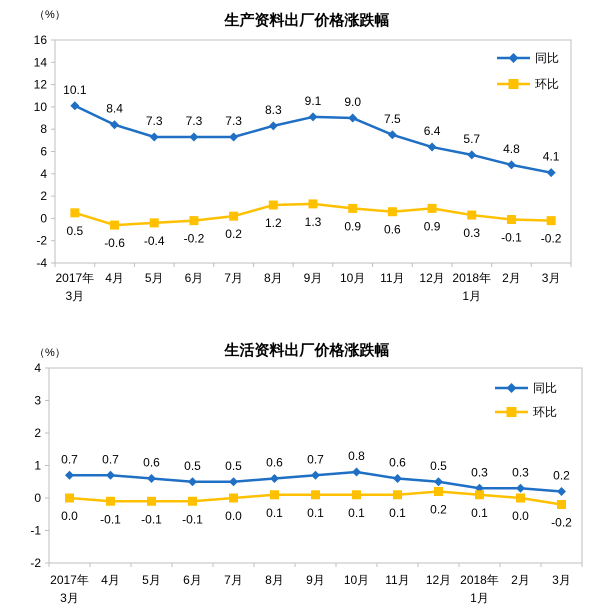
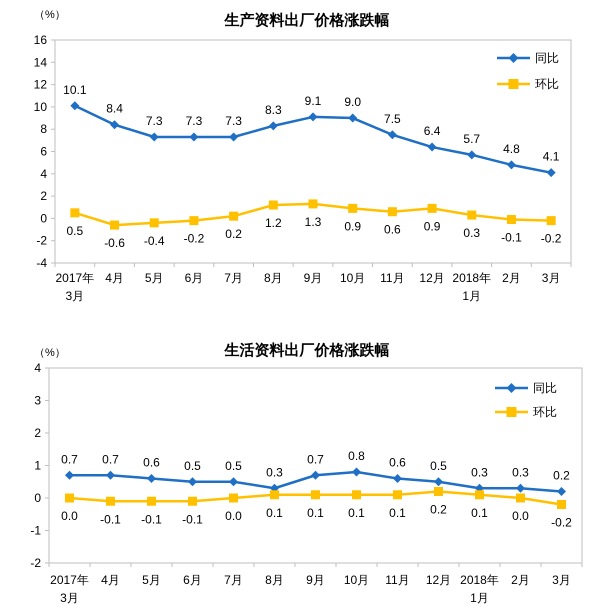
生活资料出厂价格涨跌幅/同比/8月: 0.6 -> 0.3
